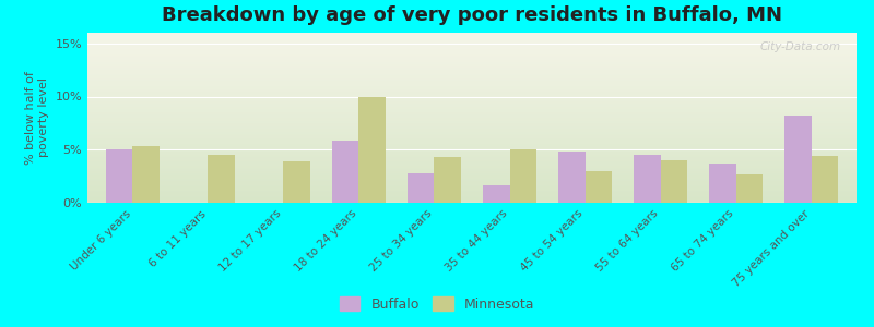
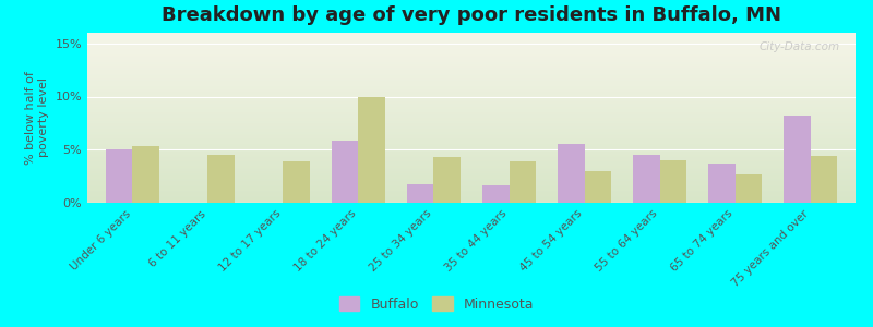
Buffalo/25 to 34 years: 2.8% -> 1.7%
Minnesota/35 to 44 years: 5.0% -> 3.9%
Buffalo/45 to 54 years: 4.8% -> 5.5%
